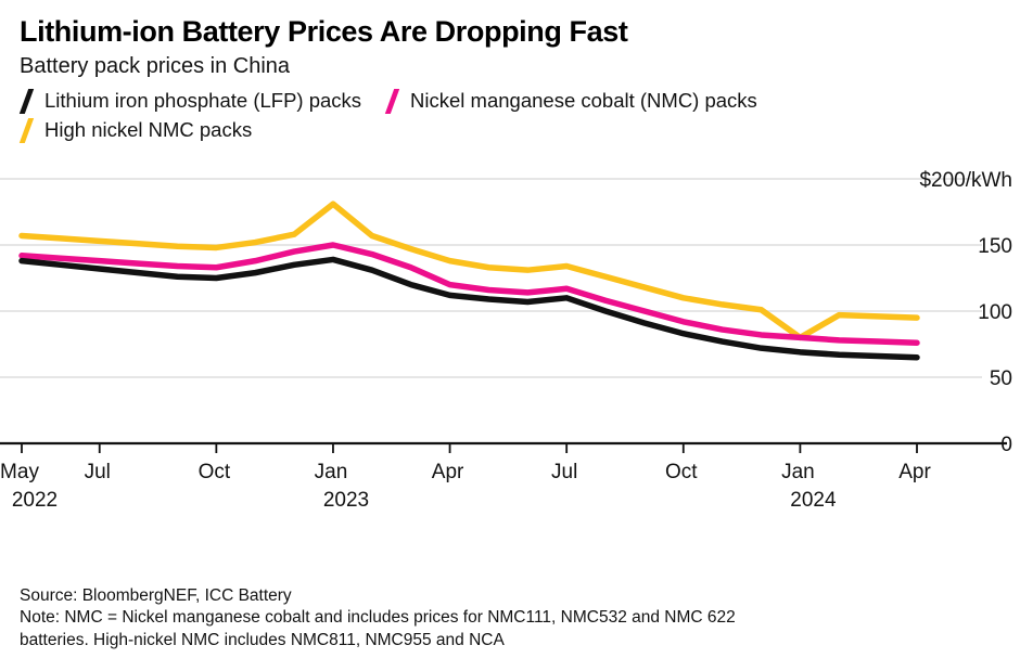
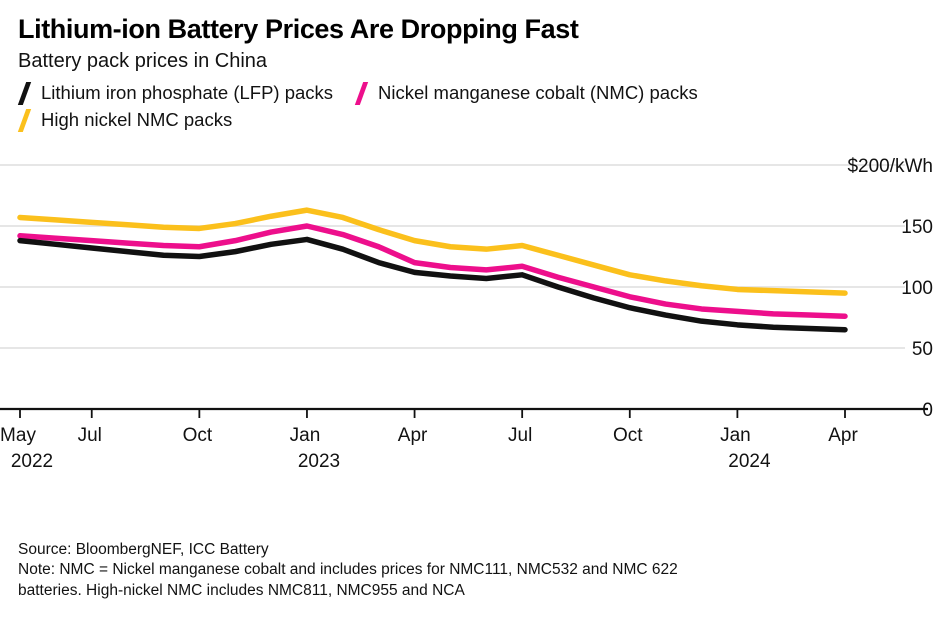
High nickel NMC packs/Jan 2023: 181 -> 163
High nickel NMC packs/Jan 2024: 80 -> 98
